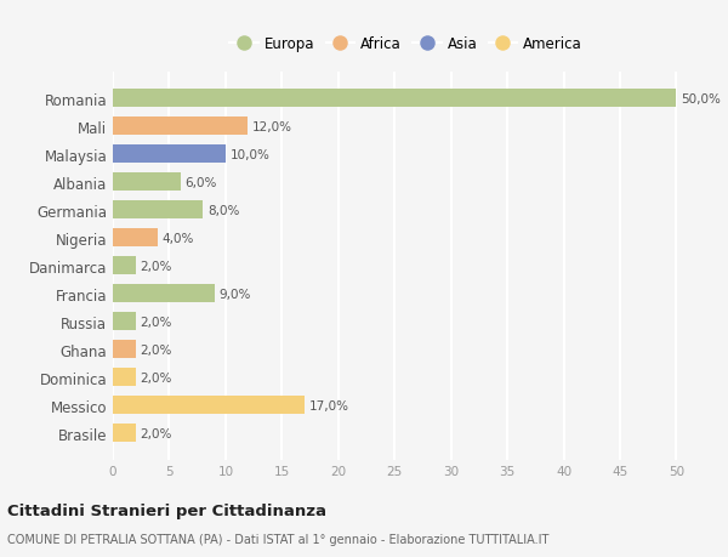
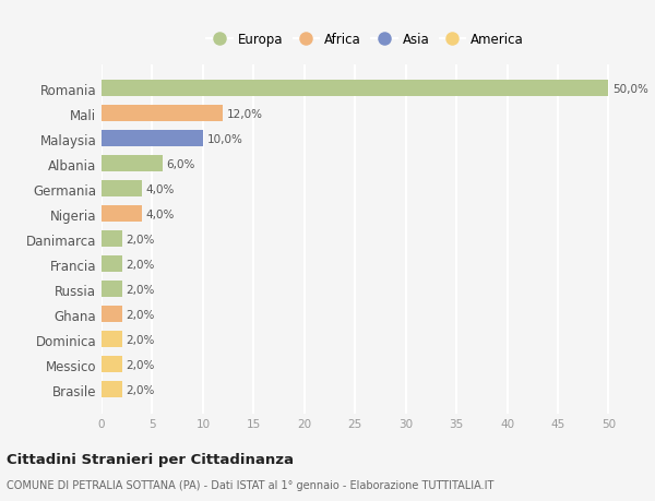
Germania: 8,0% -> 4,0%
Francia: 9,0% -> 2,0%
Messico: 17,0% -> 2,0%
